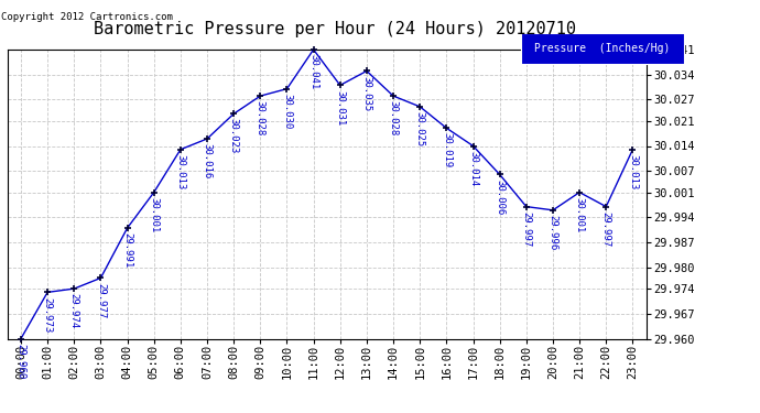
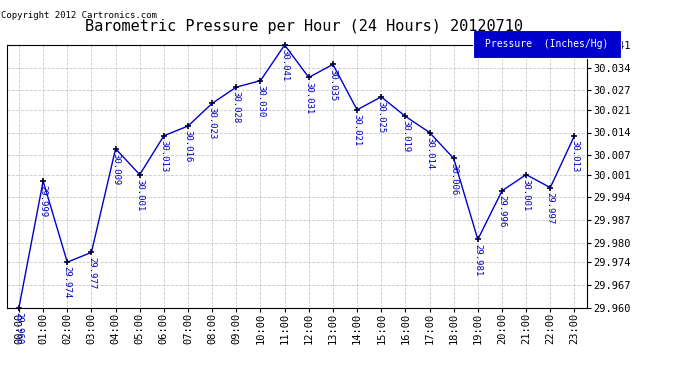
01:00: 29.973 -> 29.999
04:00: 29.991 -> 30.009
14:00: 30.028 -> 30.021
19:00: 29.997 -> 29.981
